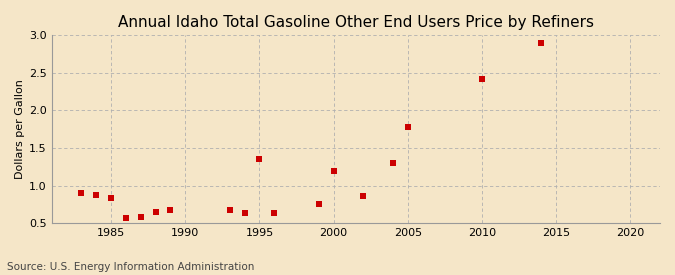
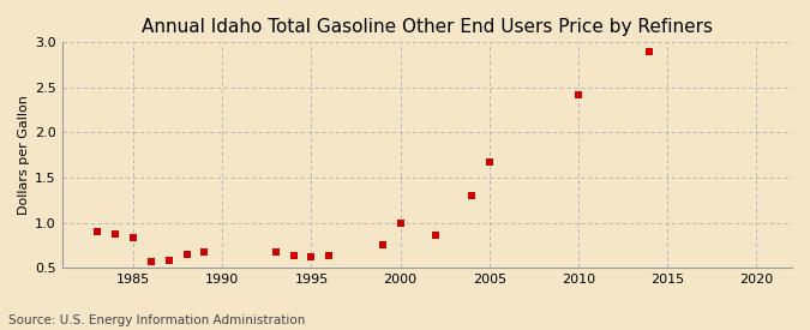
1995: 1.36 -> 0.62
2000: 1.20 -> 0.99
2005: 1.78 -> 1.67
